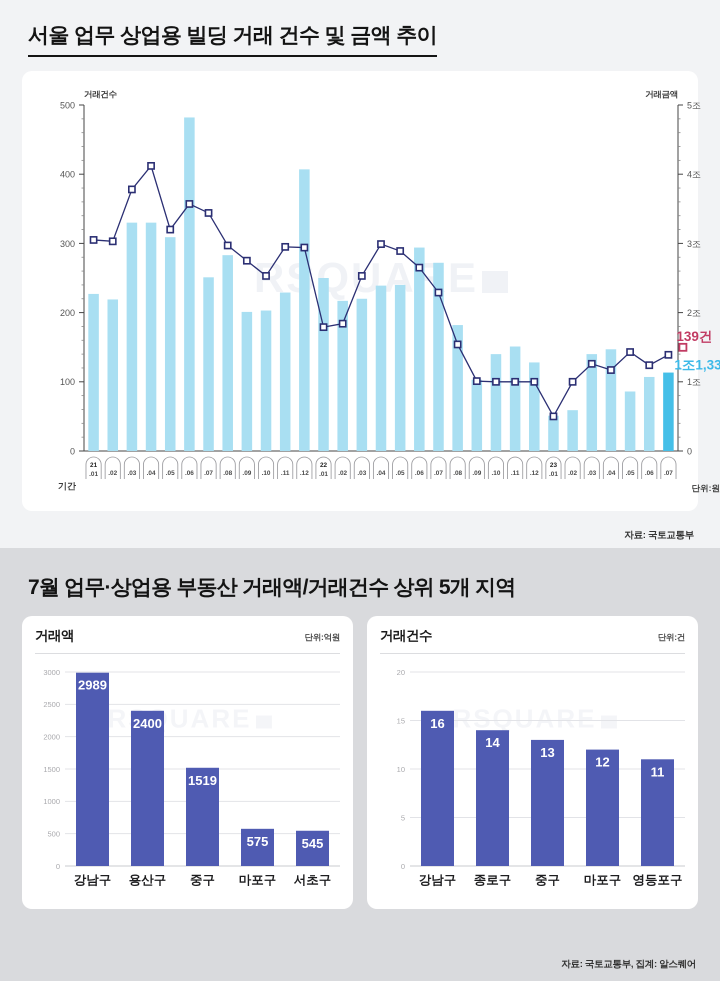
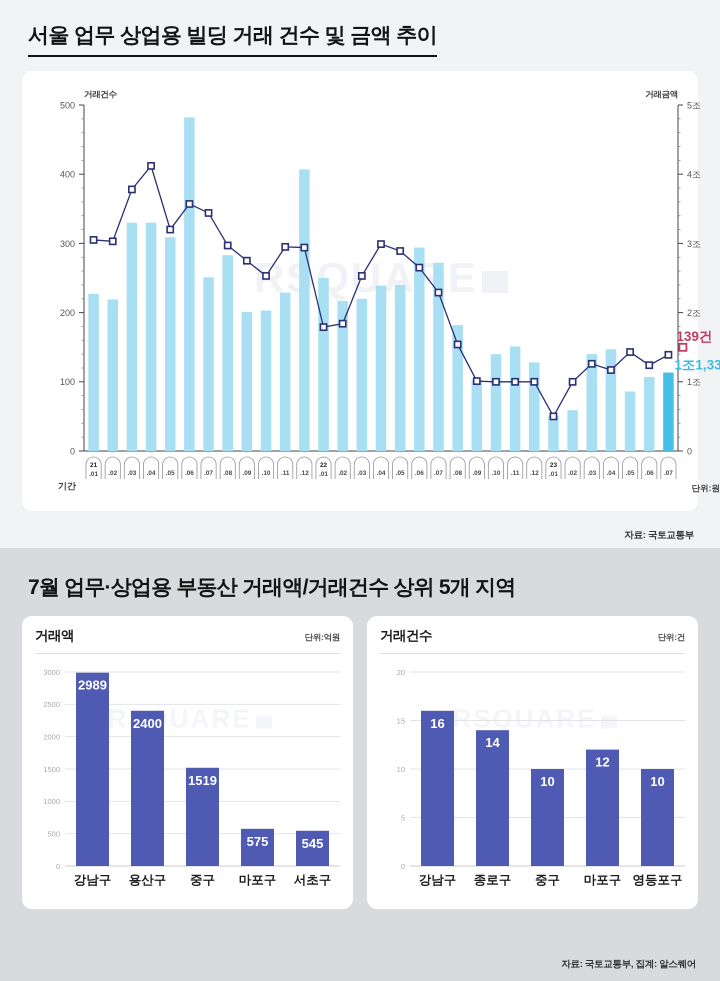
거래건수/중구: 13 -> 10
거래건수/영등포구: 11 -> 10
